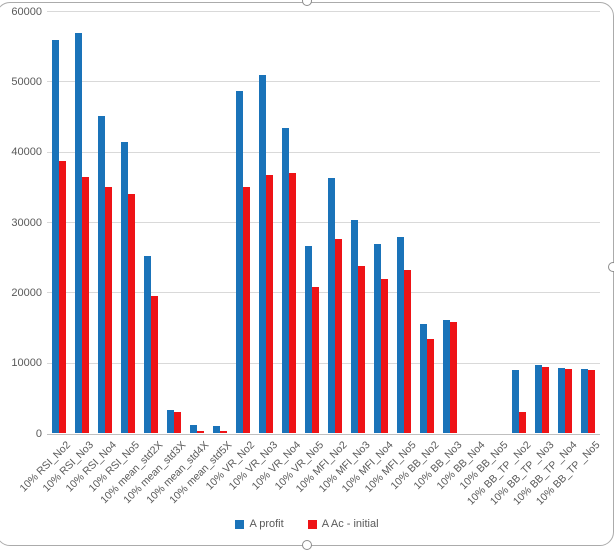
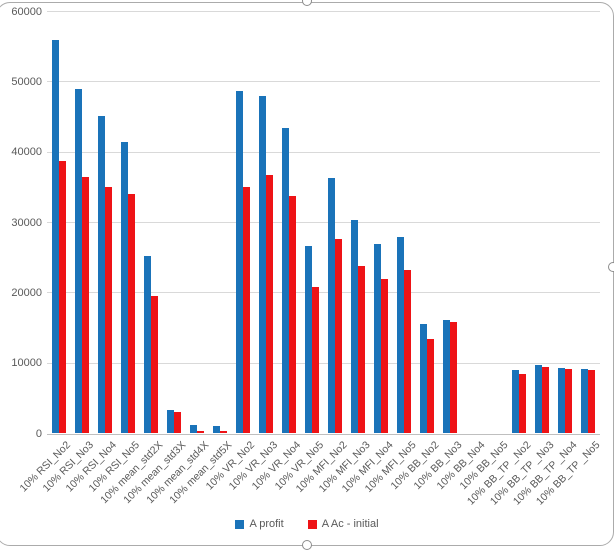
A profit/10% RSI_No3: 57000 -> 49000
A profit/10% VR_No3: 51000 -> 48000
A Ac - initial/10% VR_No4: 37000 -> 34000
A Ac - initial/10% BB_TP _No2: 3000 -> 8000
